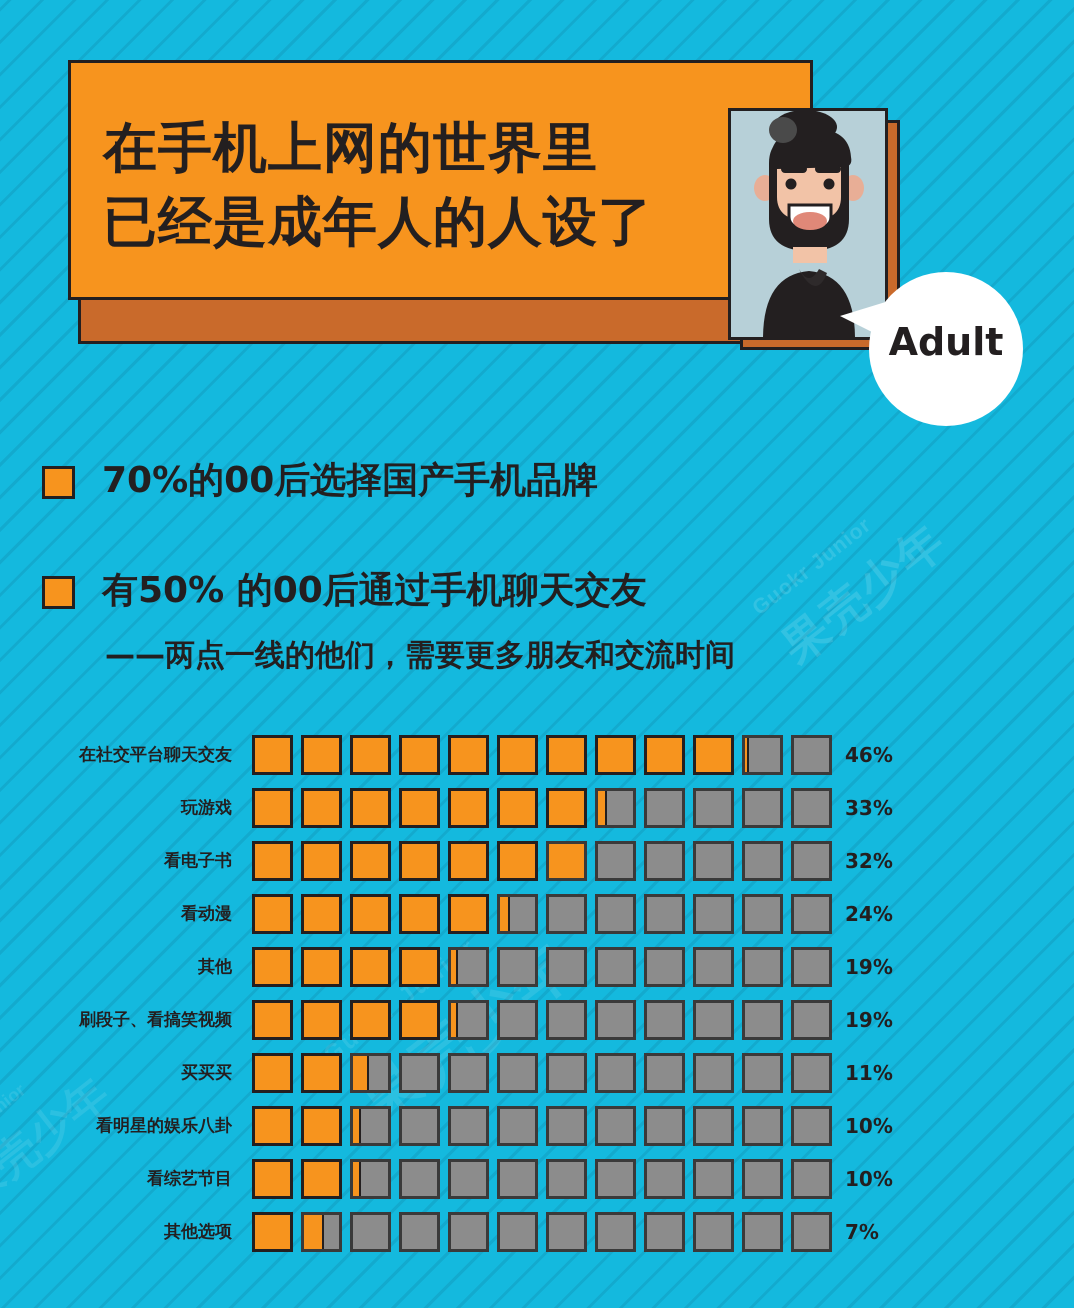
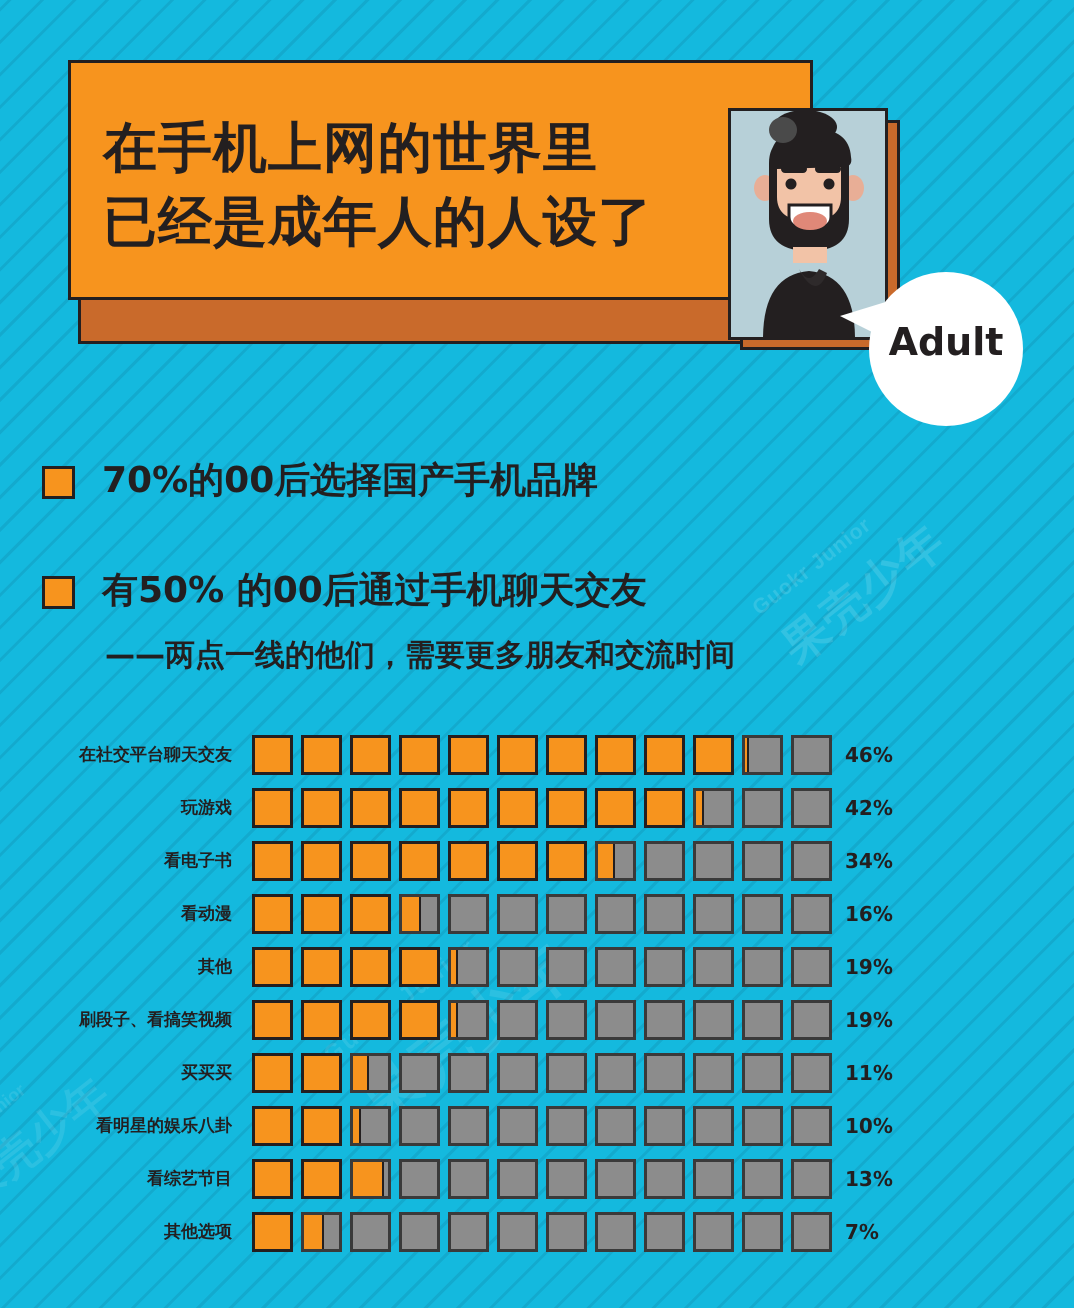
玩游戏: 33% -> 42%
看电子书: 32% -> 34%
看动漫: 24% -> 16%
看综艺节目: 10% -> 13%
